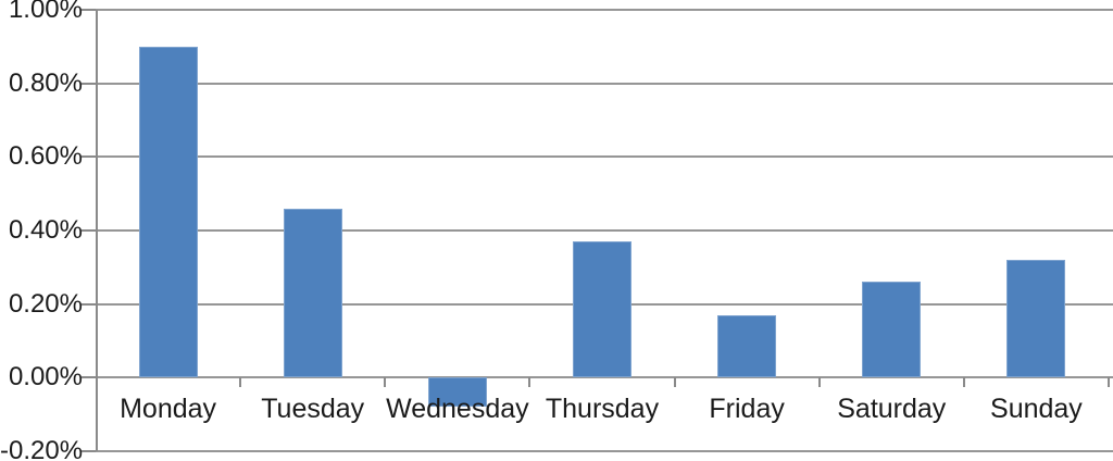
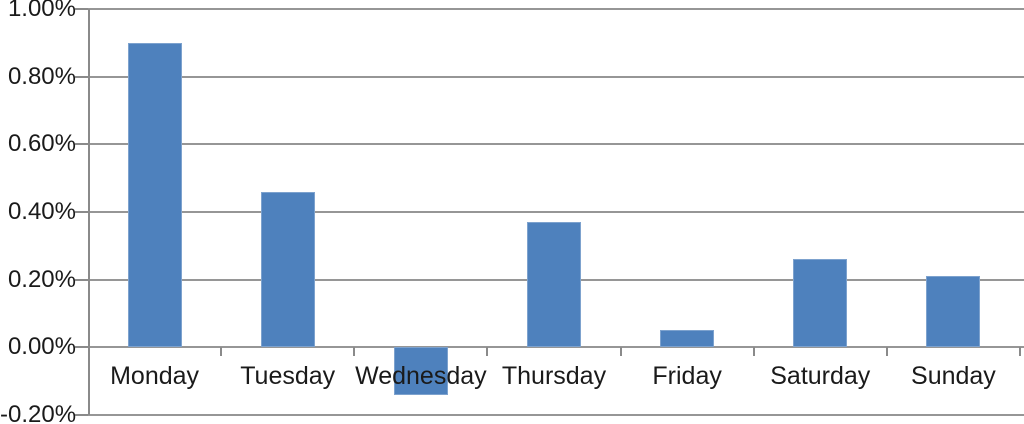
Wednesday: -0.08% -> -0.14%
Friday: 0.17% -> 0.05%
Sunday: 0.32% -> 0.21%
